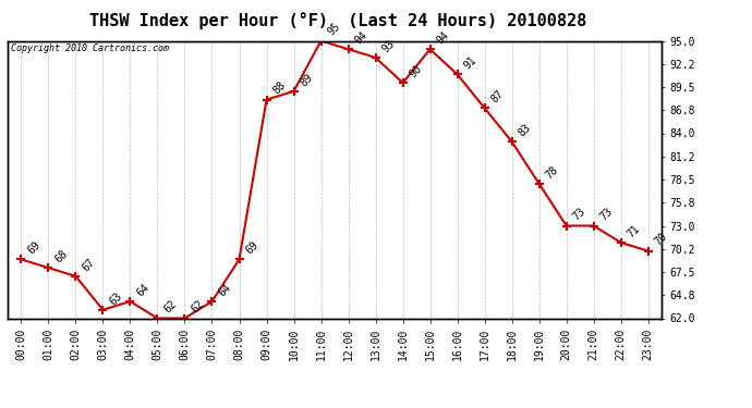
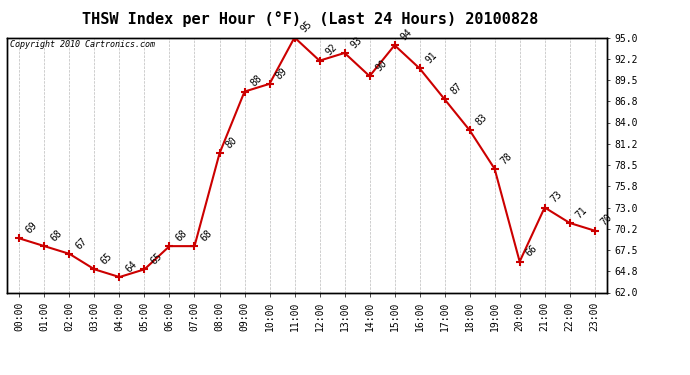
03:00: 63 -> 65
05:00: 62 -> 65
06:00: 62 -> 68
07:00: 64 -> 68
08:00: 69 -> 80
12:00: 94 -> 92
20:00: 73 -> 66
